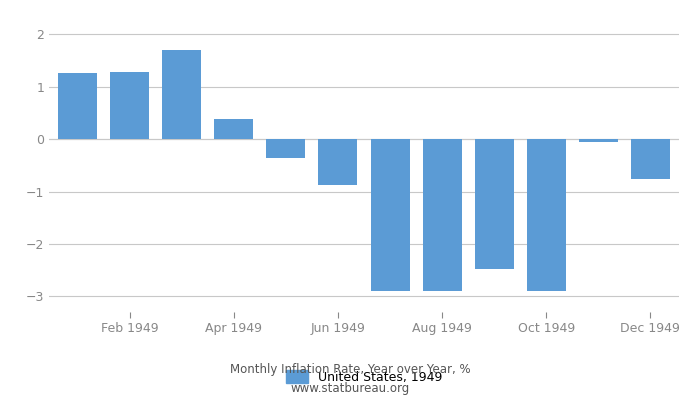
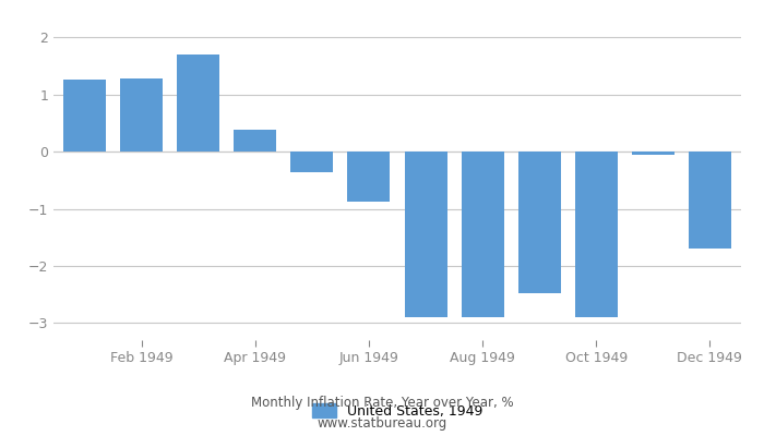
Dec 1949: -0.76 -> -1.69
